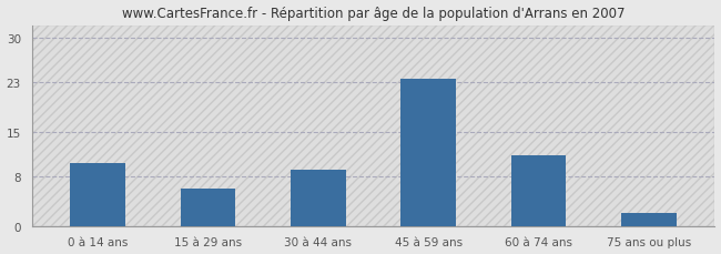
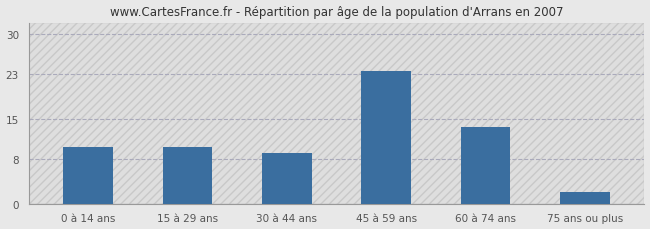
15 à 29 ans: 6.0 -> 10.0
60 à 74 ans: 11.2 -> 13.5
